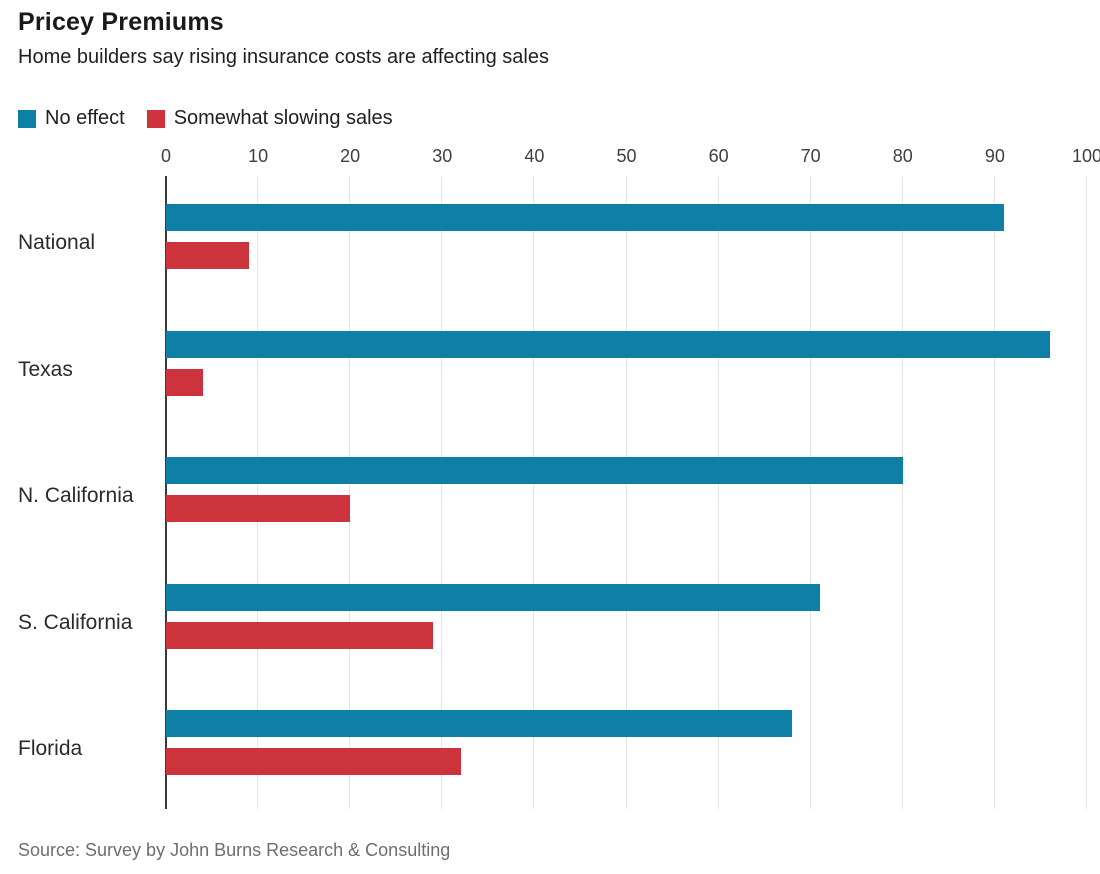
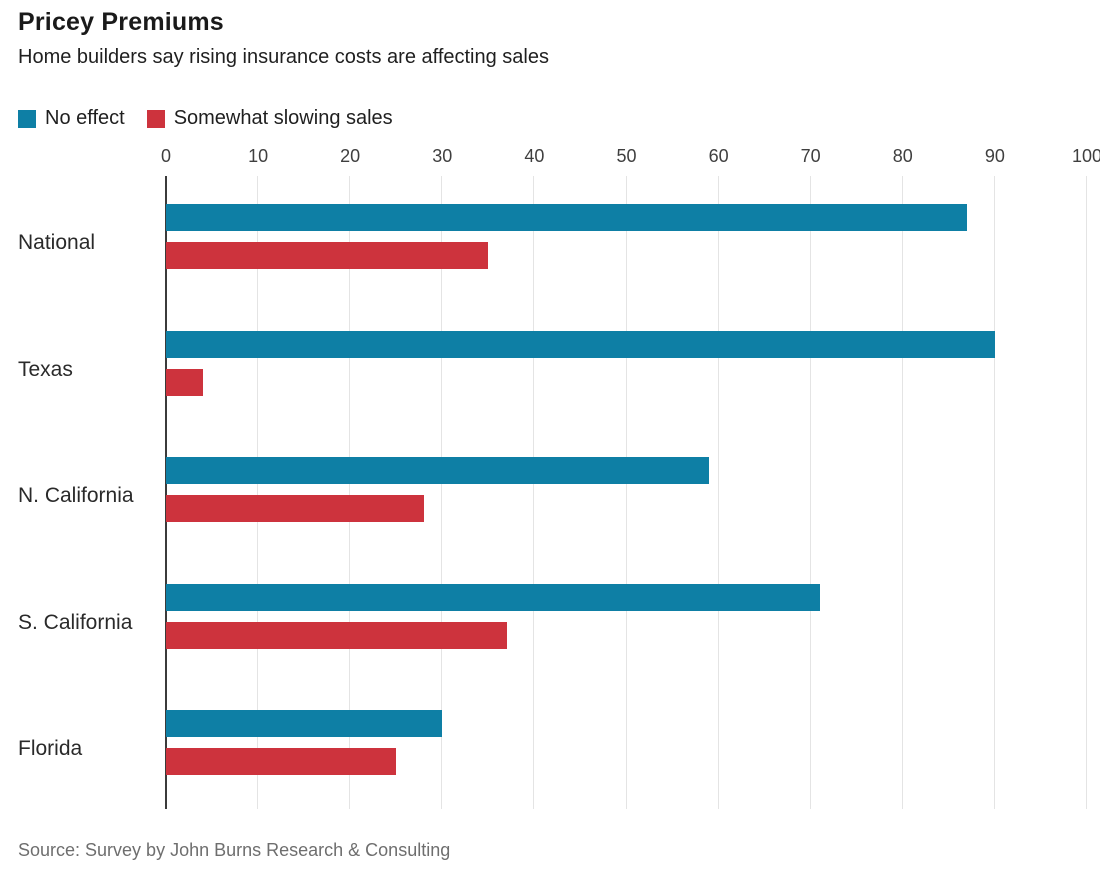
No effect/National: 91 -> 87
Somewhat slowing sales/National: 9 -> 35
No effect/Texas: 96 -> 90
No effect/N. California: 80 -> 59
Somewhat slowing sales/N. California: 20 -> 28
Somewhat slowing sales/S. California: 29 -> 37
No effect/Florida: 68 -> 30
Somewhat slowing sales/Florida: 32 -> 25
